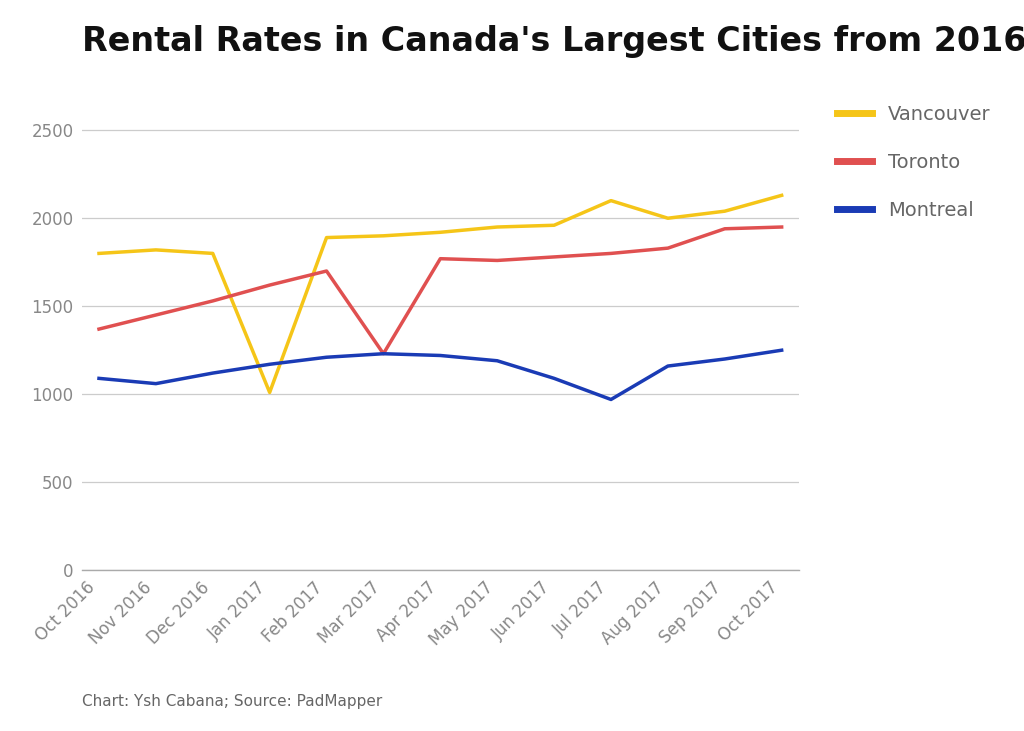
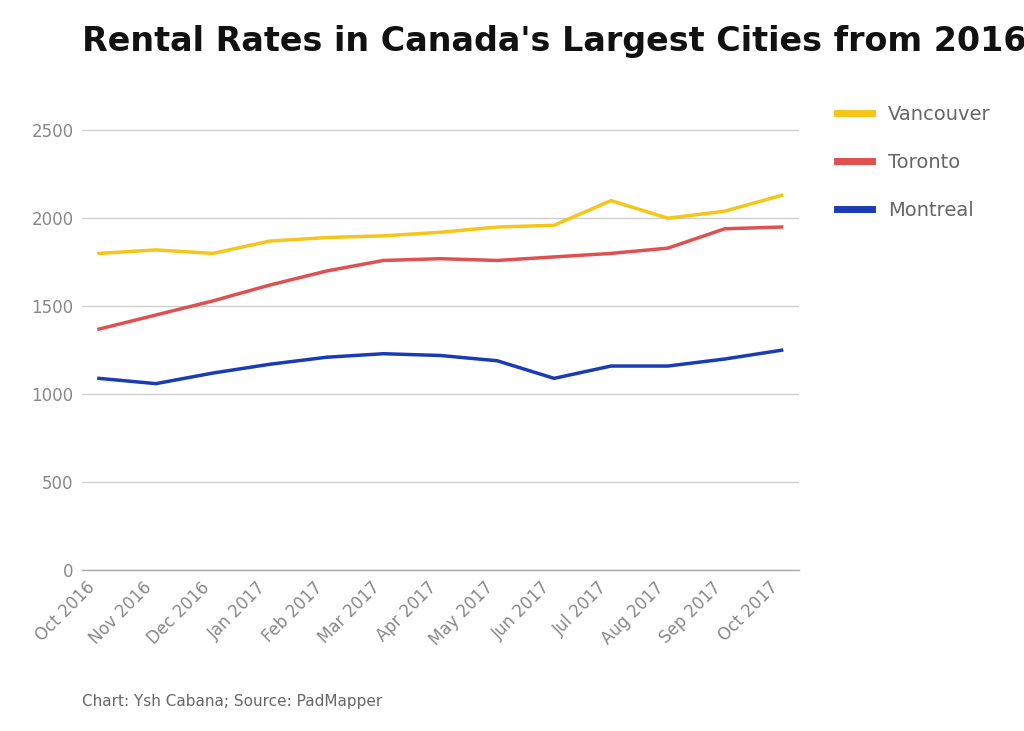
Vancouver/Jan 2017: 1010 -> 1870
Toronto/Mar 2017: 1230 -> 1760
Montreal/Jul 2017: 970 -> 1160
